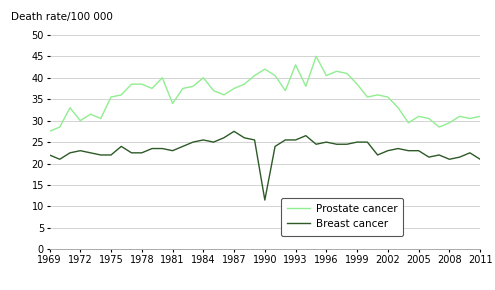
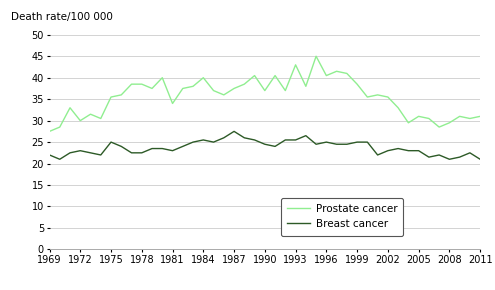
Breast cancer/1975: 22.0 -> 25.0
Prostate cancer/1990: 42.0 -> 37.0
Breast cancer/1990: 11.5 -> 24.5
